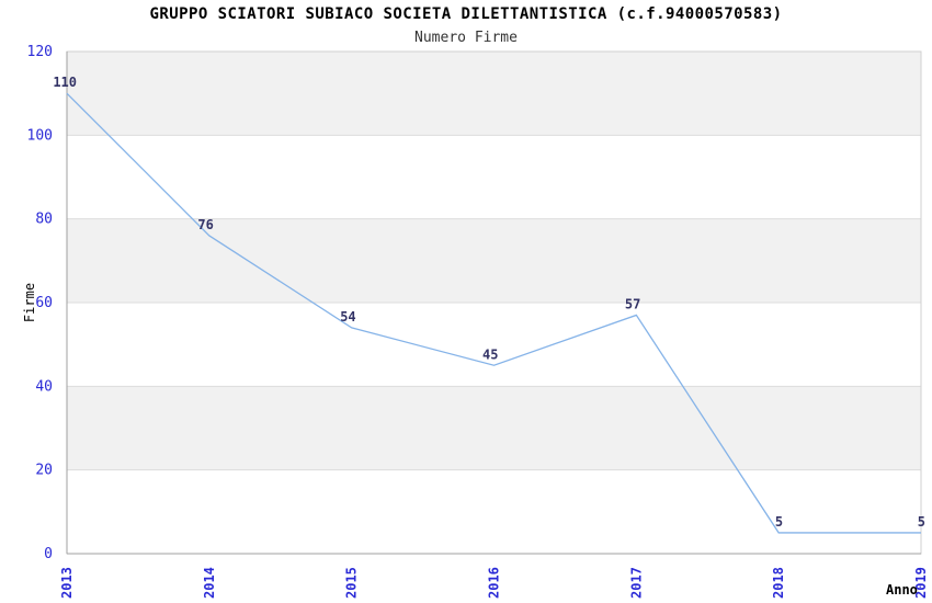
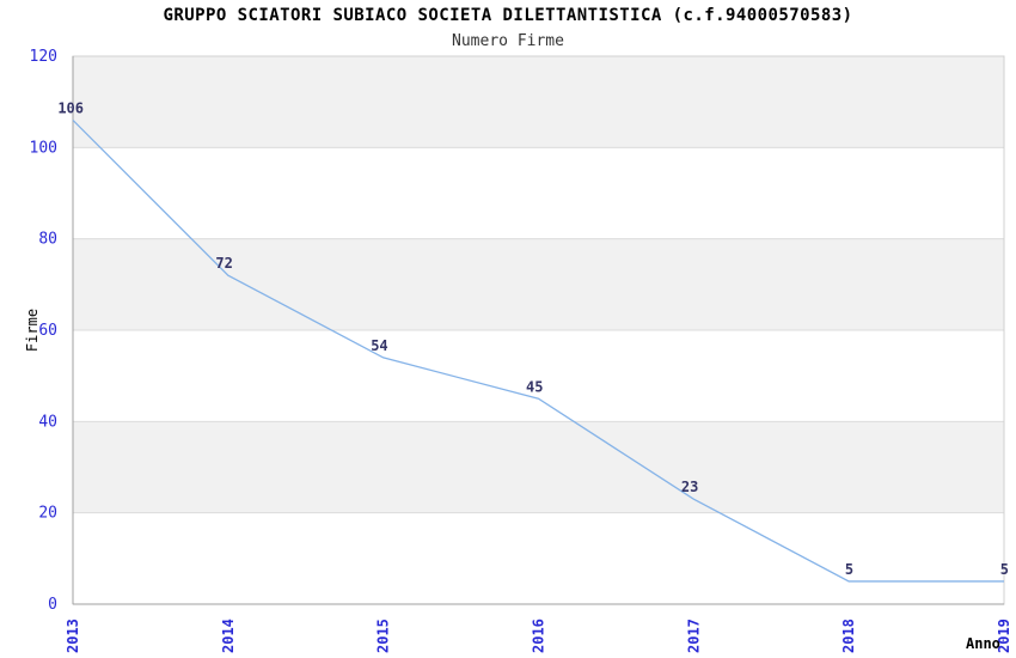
2013: 110 -> 106
2014: 76 -> 72
2017: 57 -> 23
